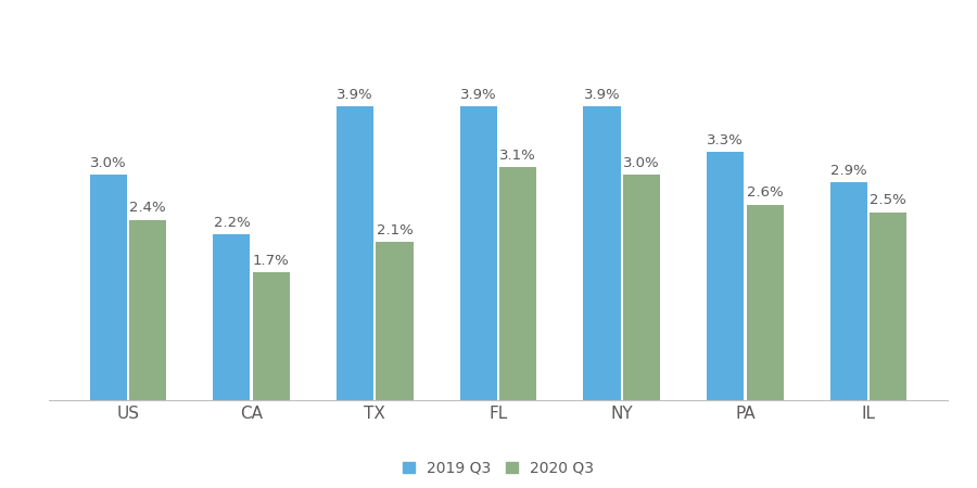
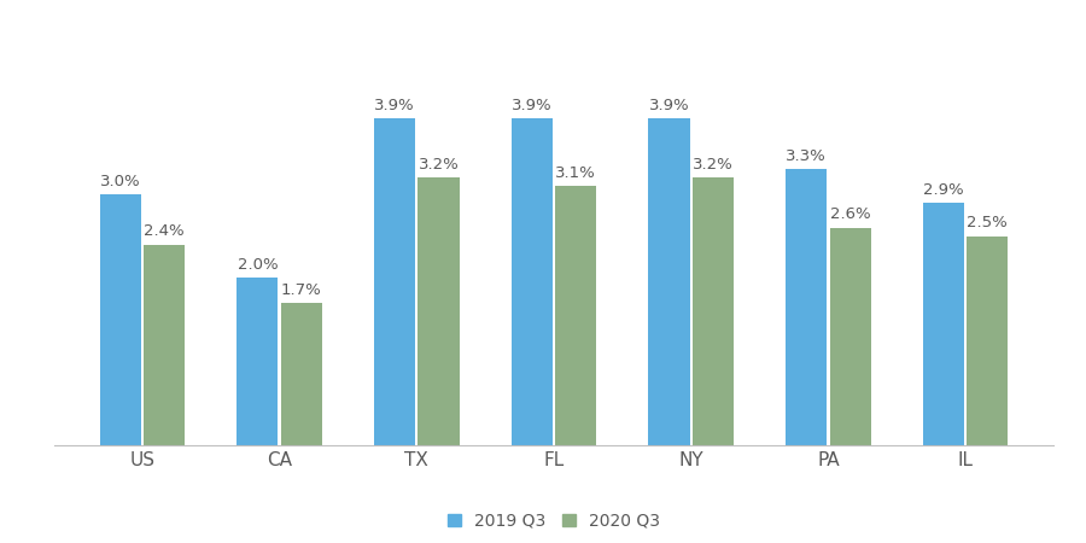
2019 Q3/CA: 2.2% -> 2.0%
2020 Q3/TX: 2.1% -> 3.2%
2020 Q3/NY: 3.0% -> 3.2%
